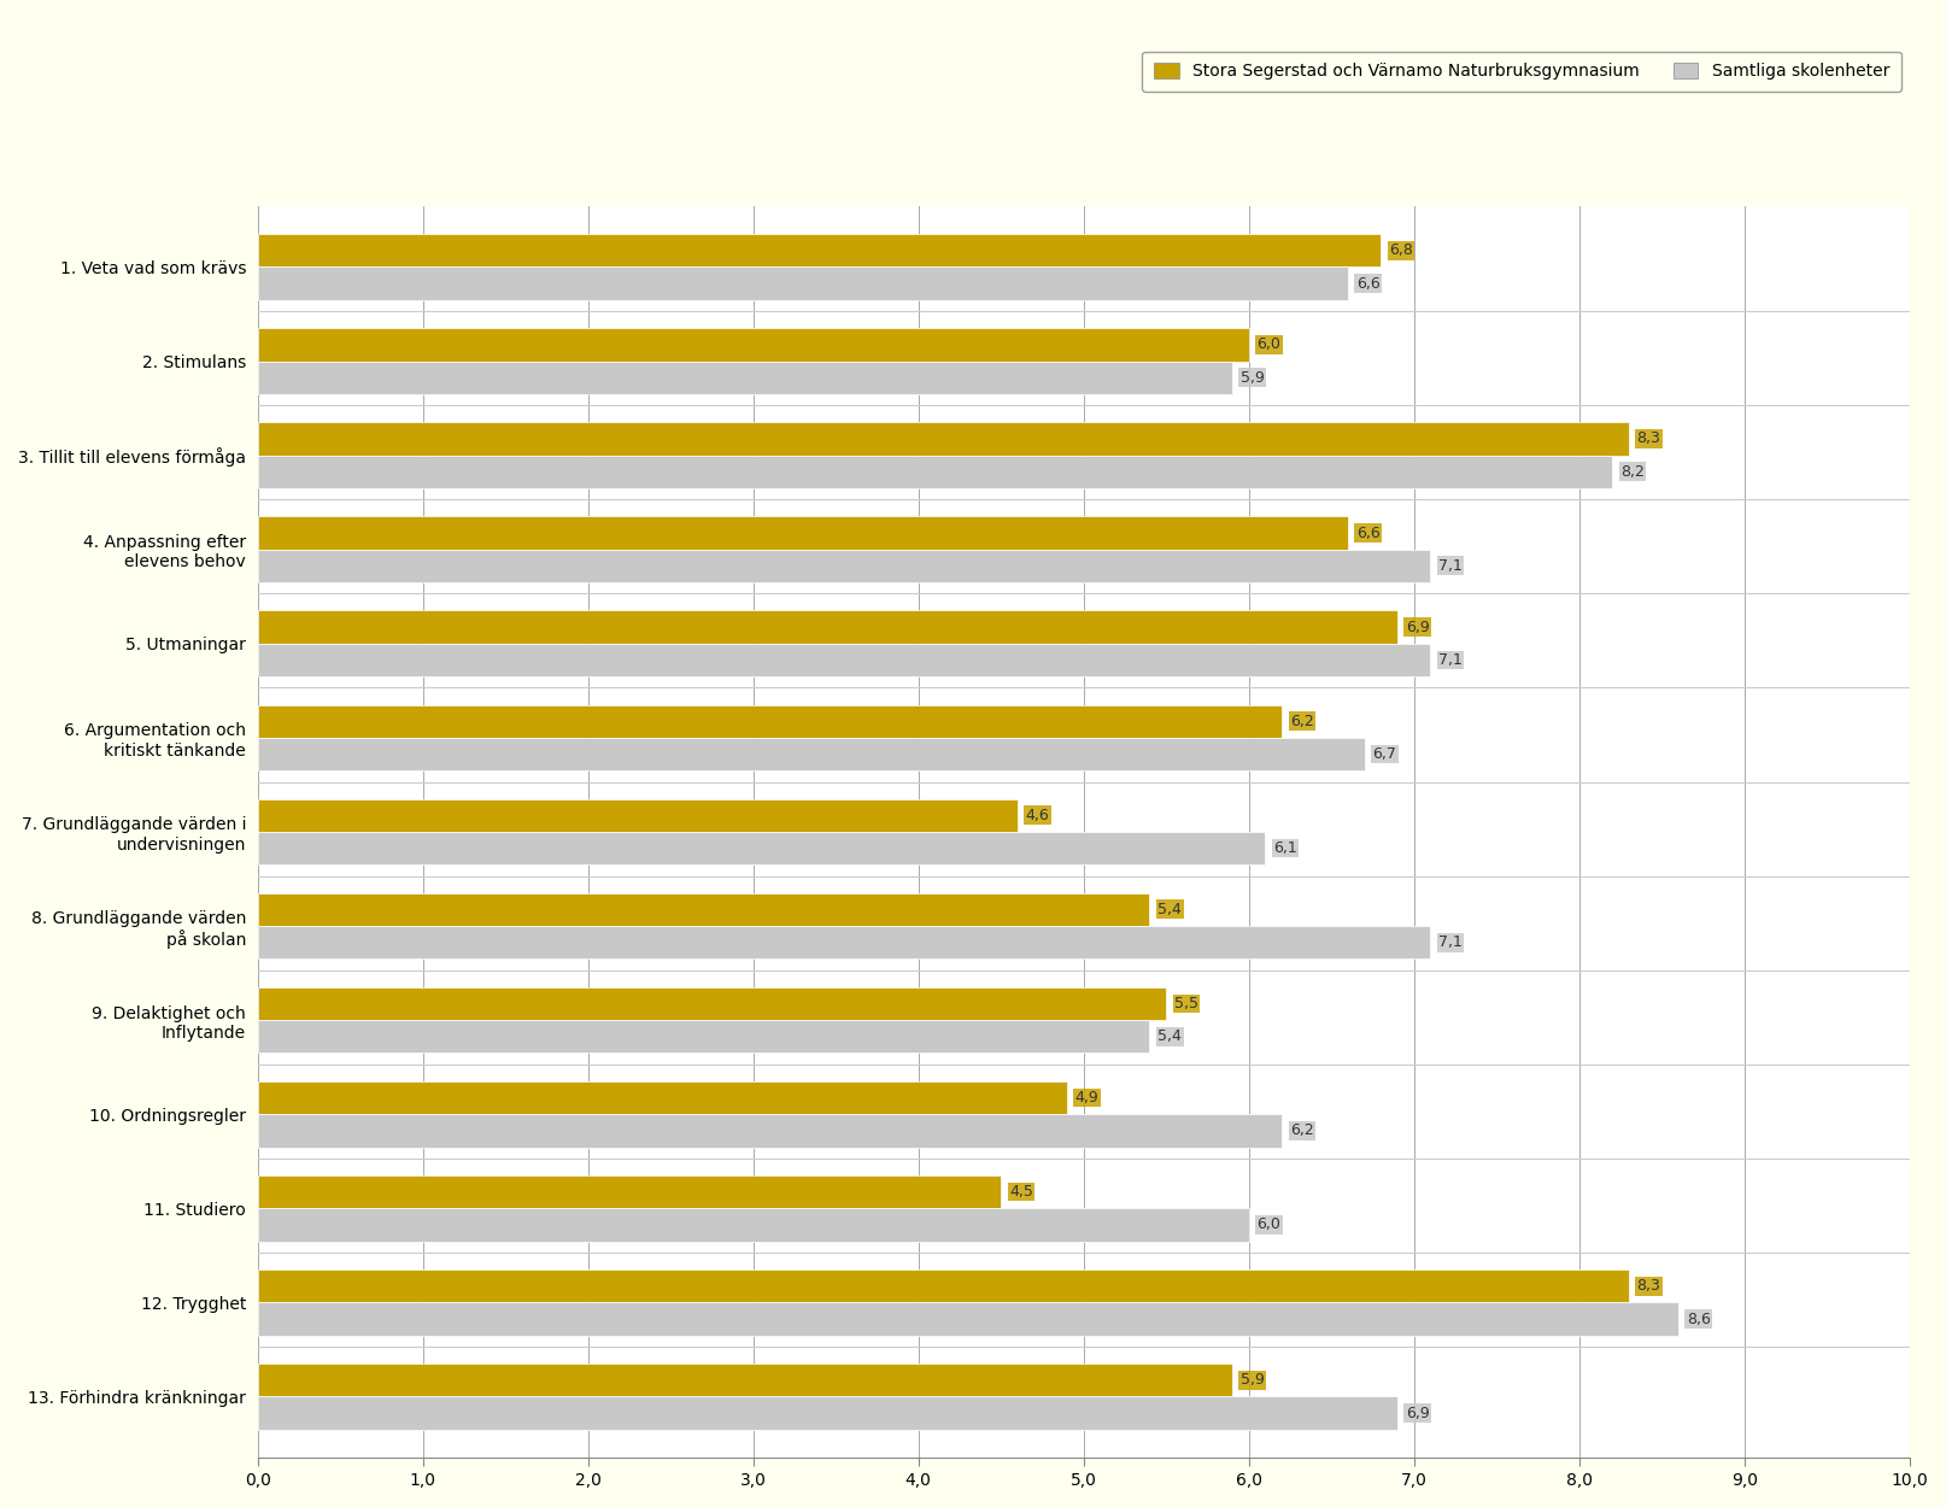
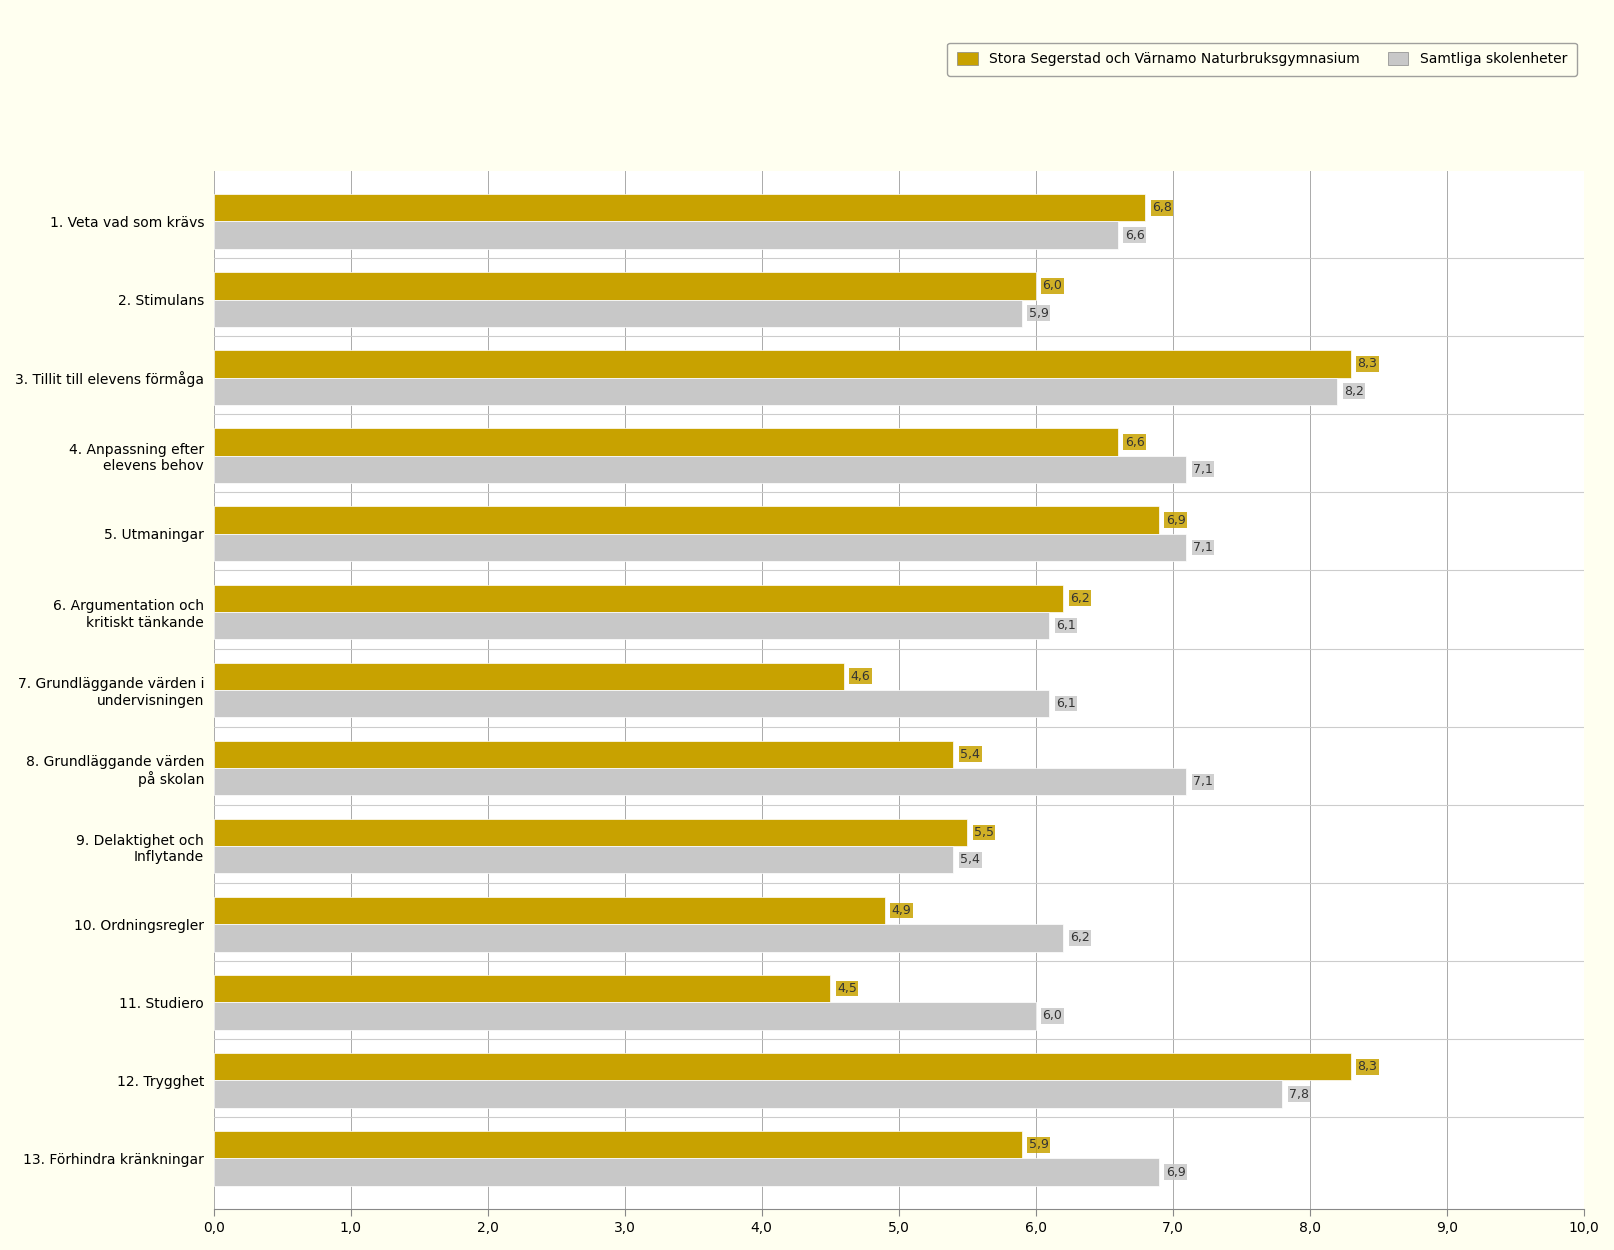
Samtliga skolenheter/6. Argumentation och kritiskt tänkande: 6,7 -> 6,1
Samtliga skolenheter/12. Trygghet: 8,6 -> 7,8
